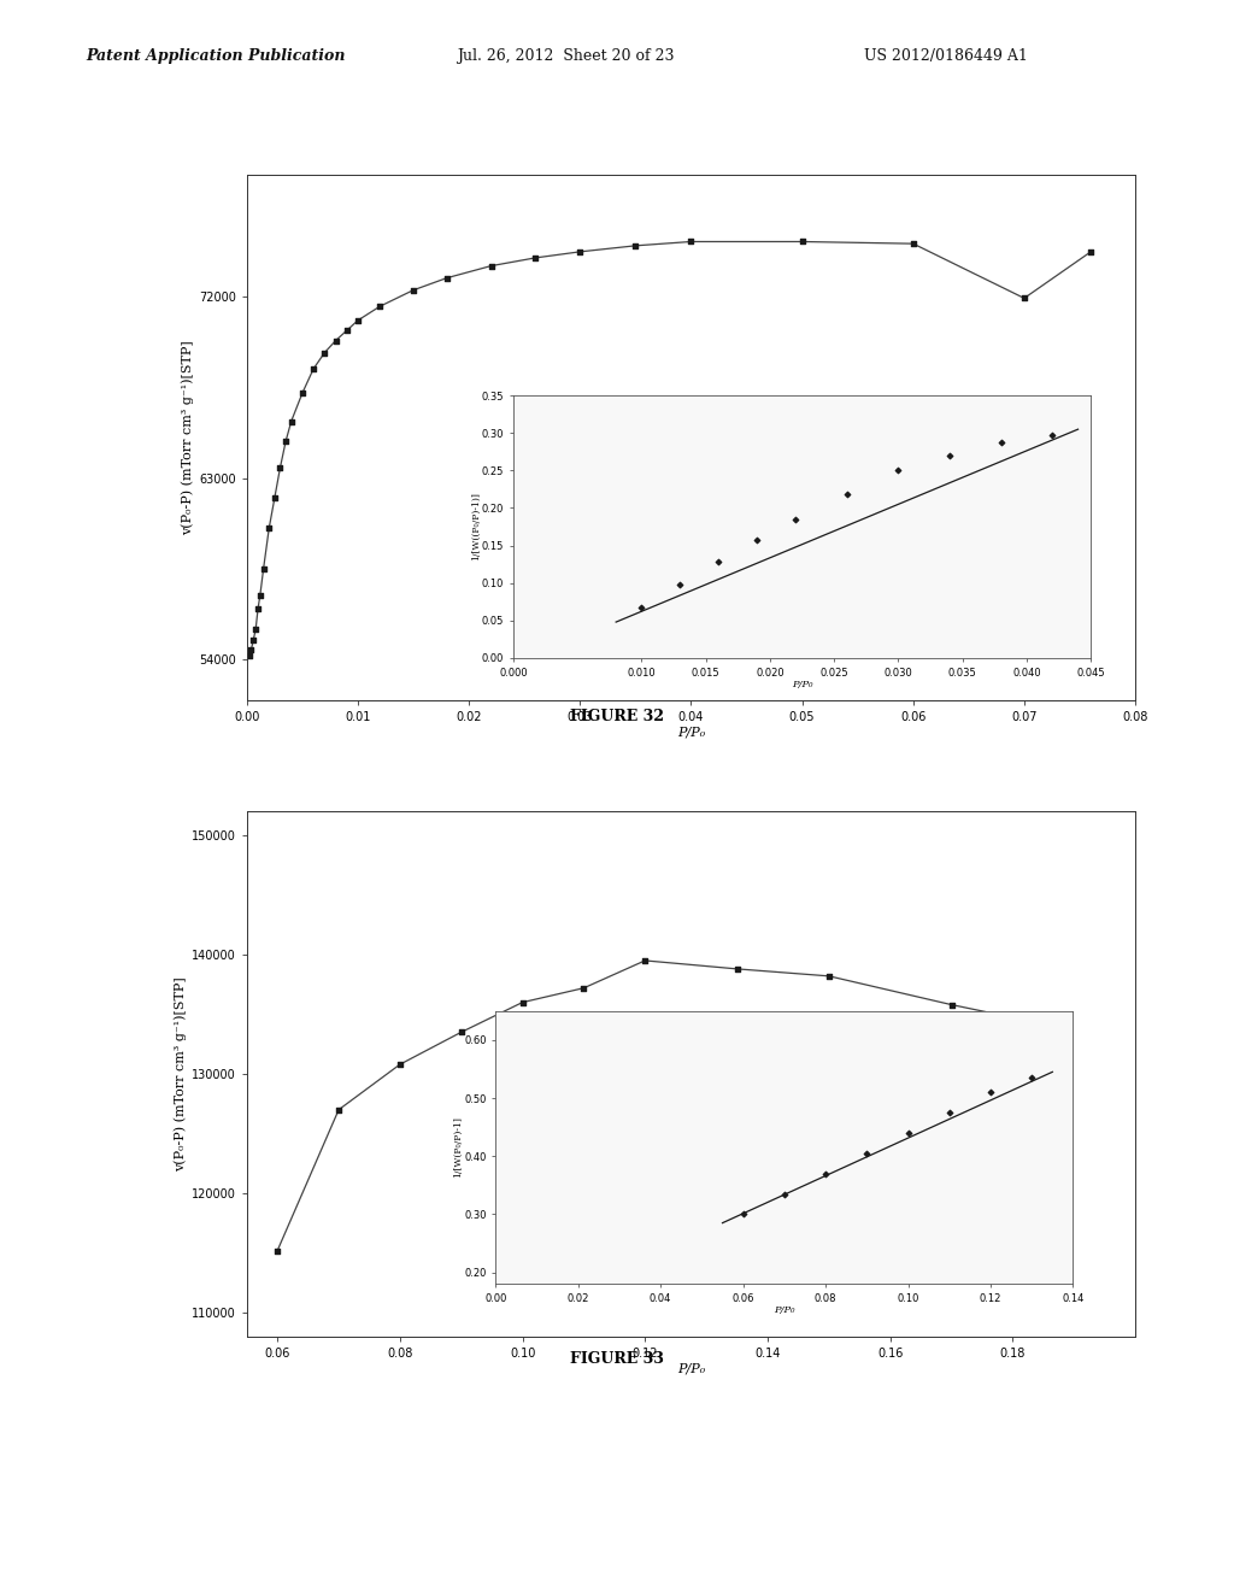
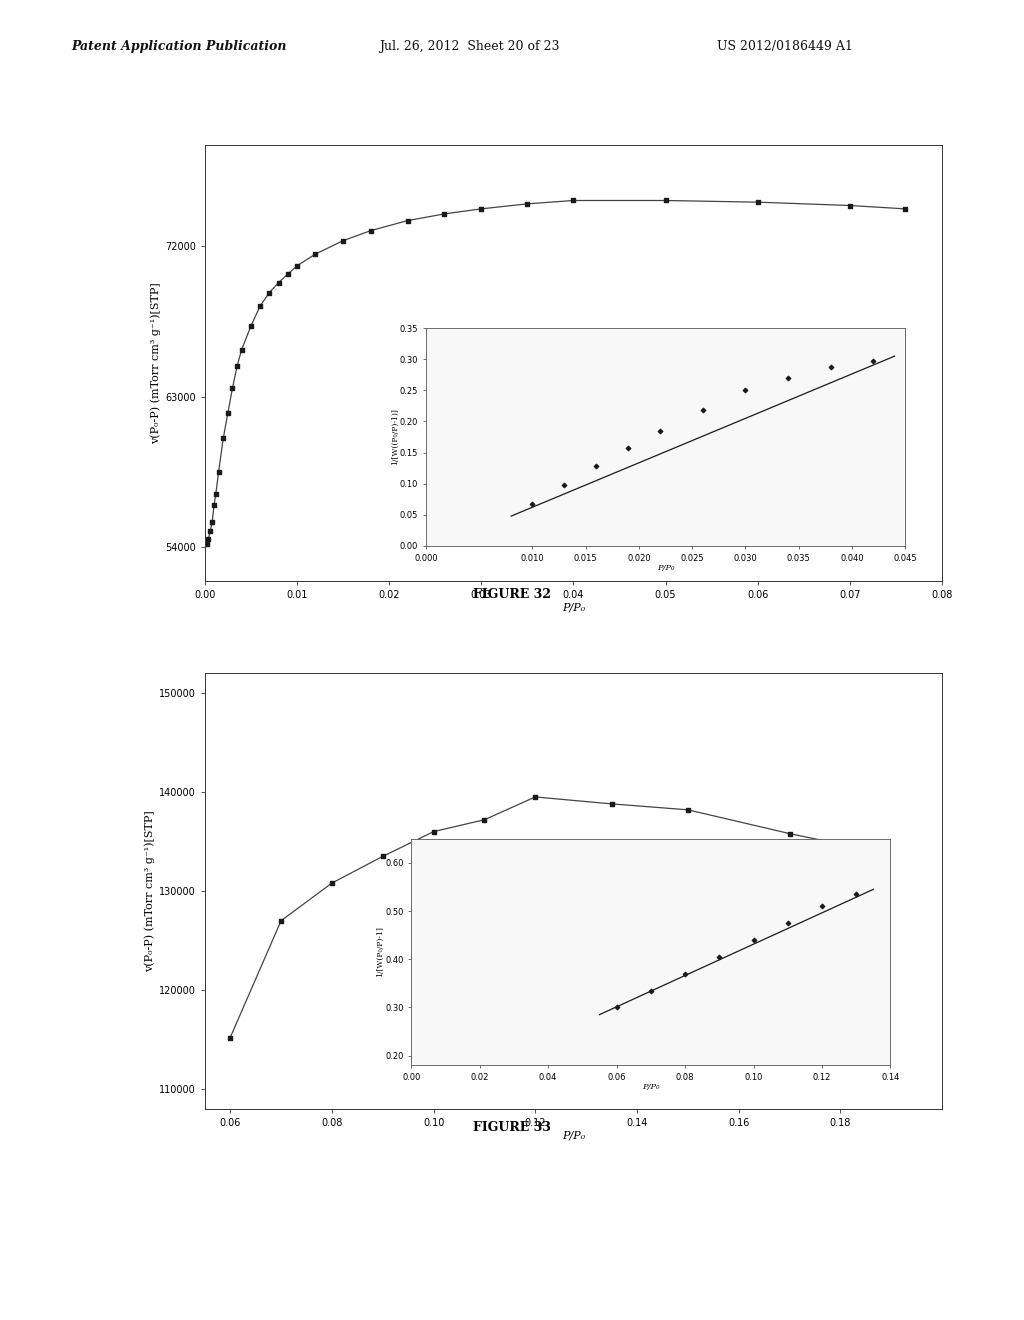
0.07: 71900 -> 74400
